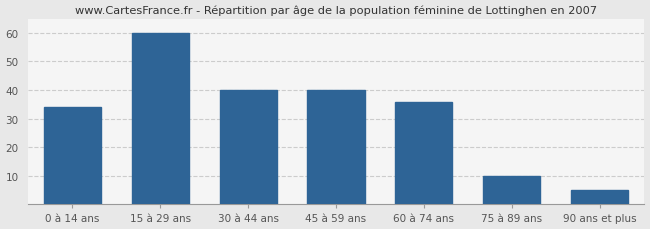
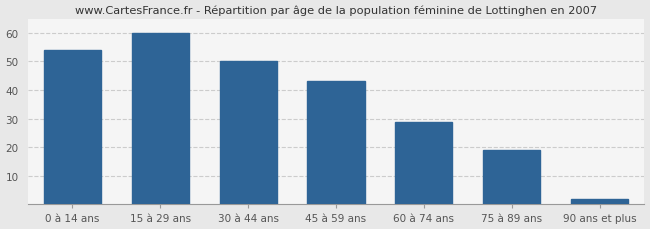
0 à 14 ans: 34 -> 54
30 à 44 ans: 40 -> 50
45 à 59 ans: 40 -> 43
60 à 74 ans: 36 -> 29
75 à 89 ans: 10 -> 19
90 ans et plus: 5 -> 2
